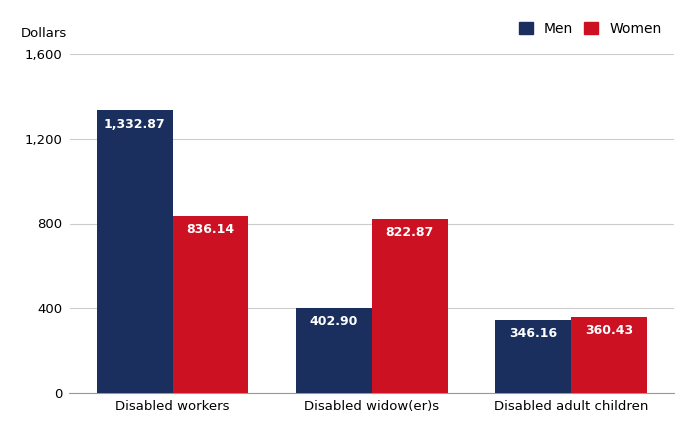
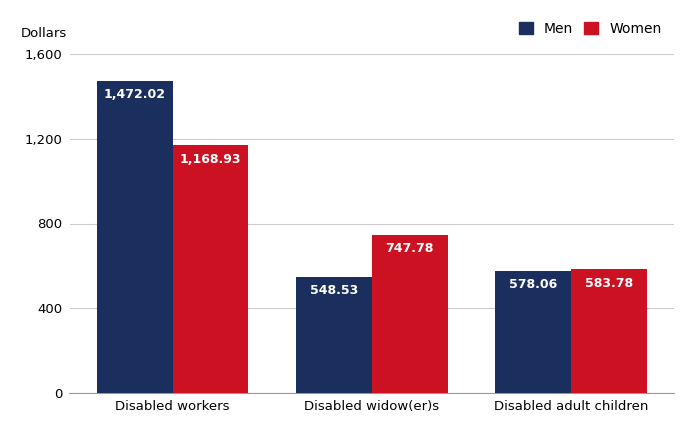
Men/Disabled workers: 1,332.87 -> 1,472.02
Women/Disabled workers: 836.14 -> 1,168.93
Men/Disabled widow(er)s: 402.90 -> 548.53
Women/Disabled widow(er)s: 822.87 -> 747.78
Men/Disabled adult children: 346.16 -> 578.06
Women/Disabled adult children: 360.43 -> 583.78
